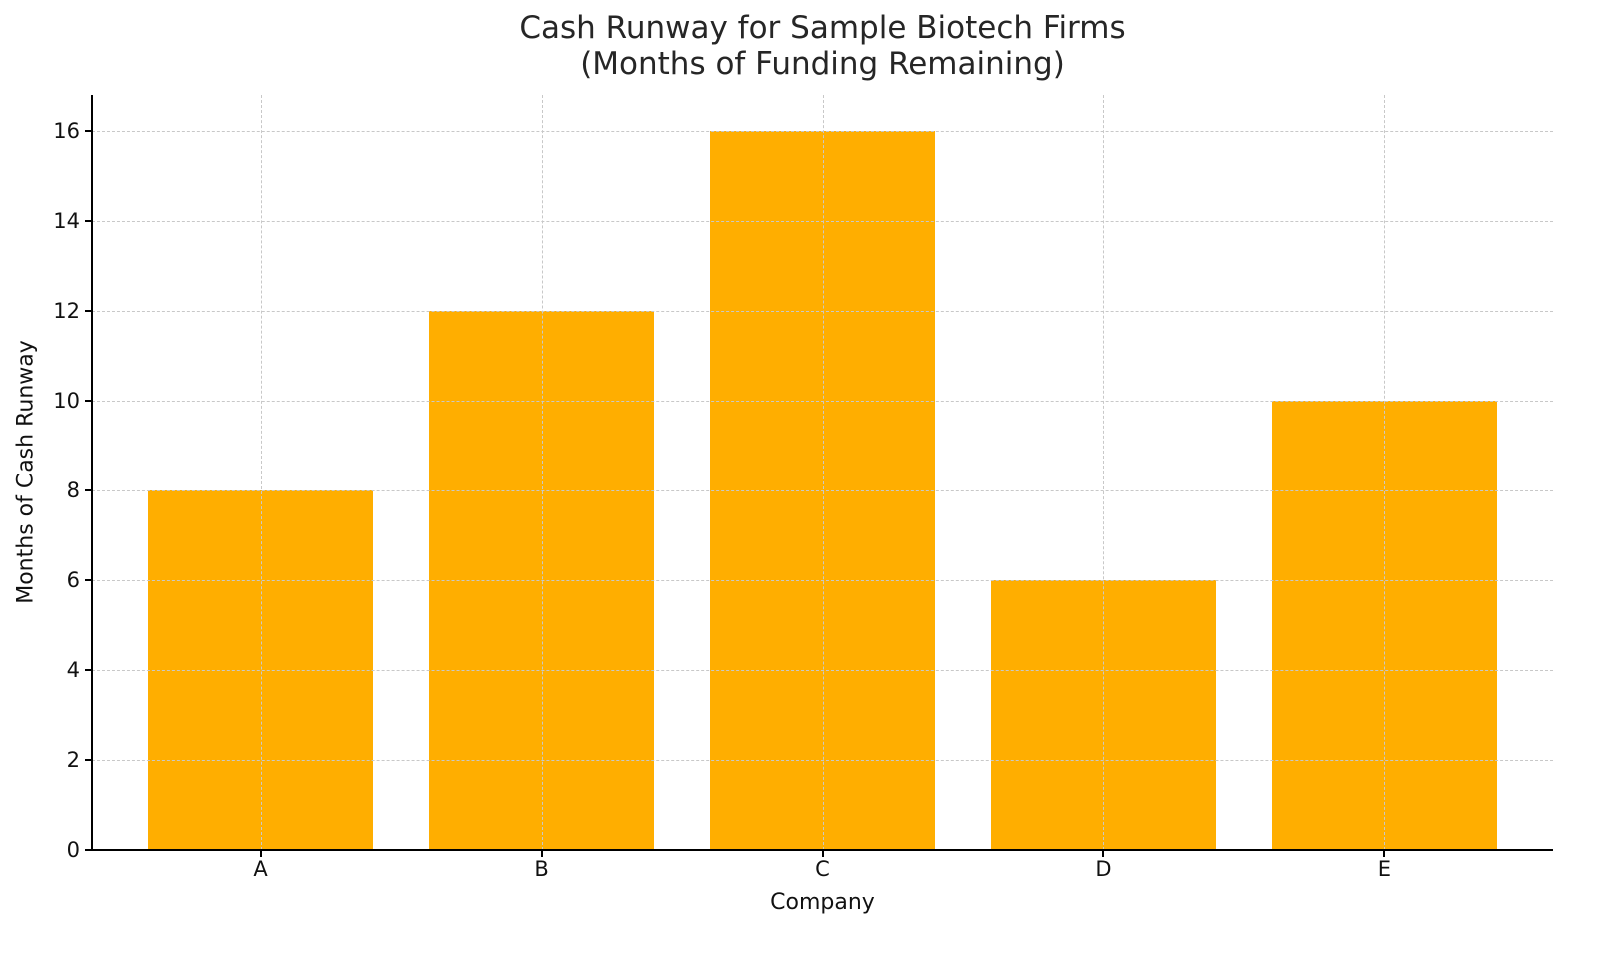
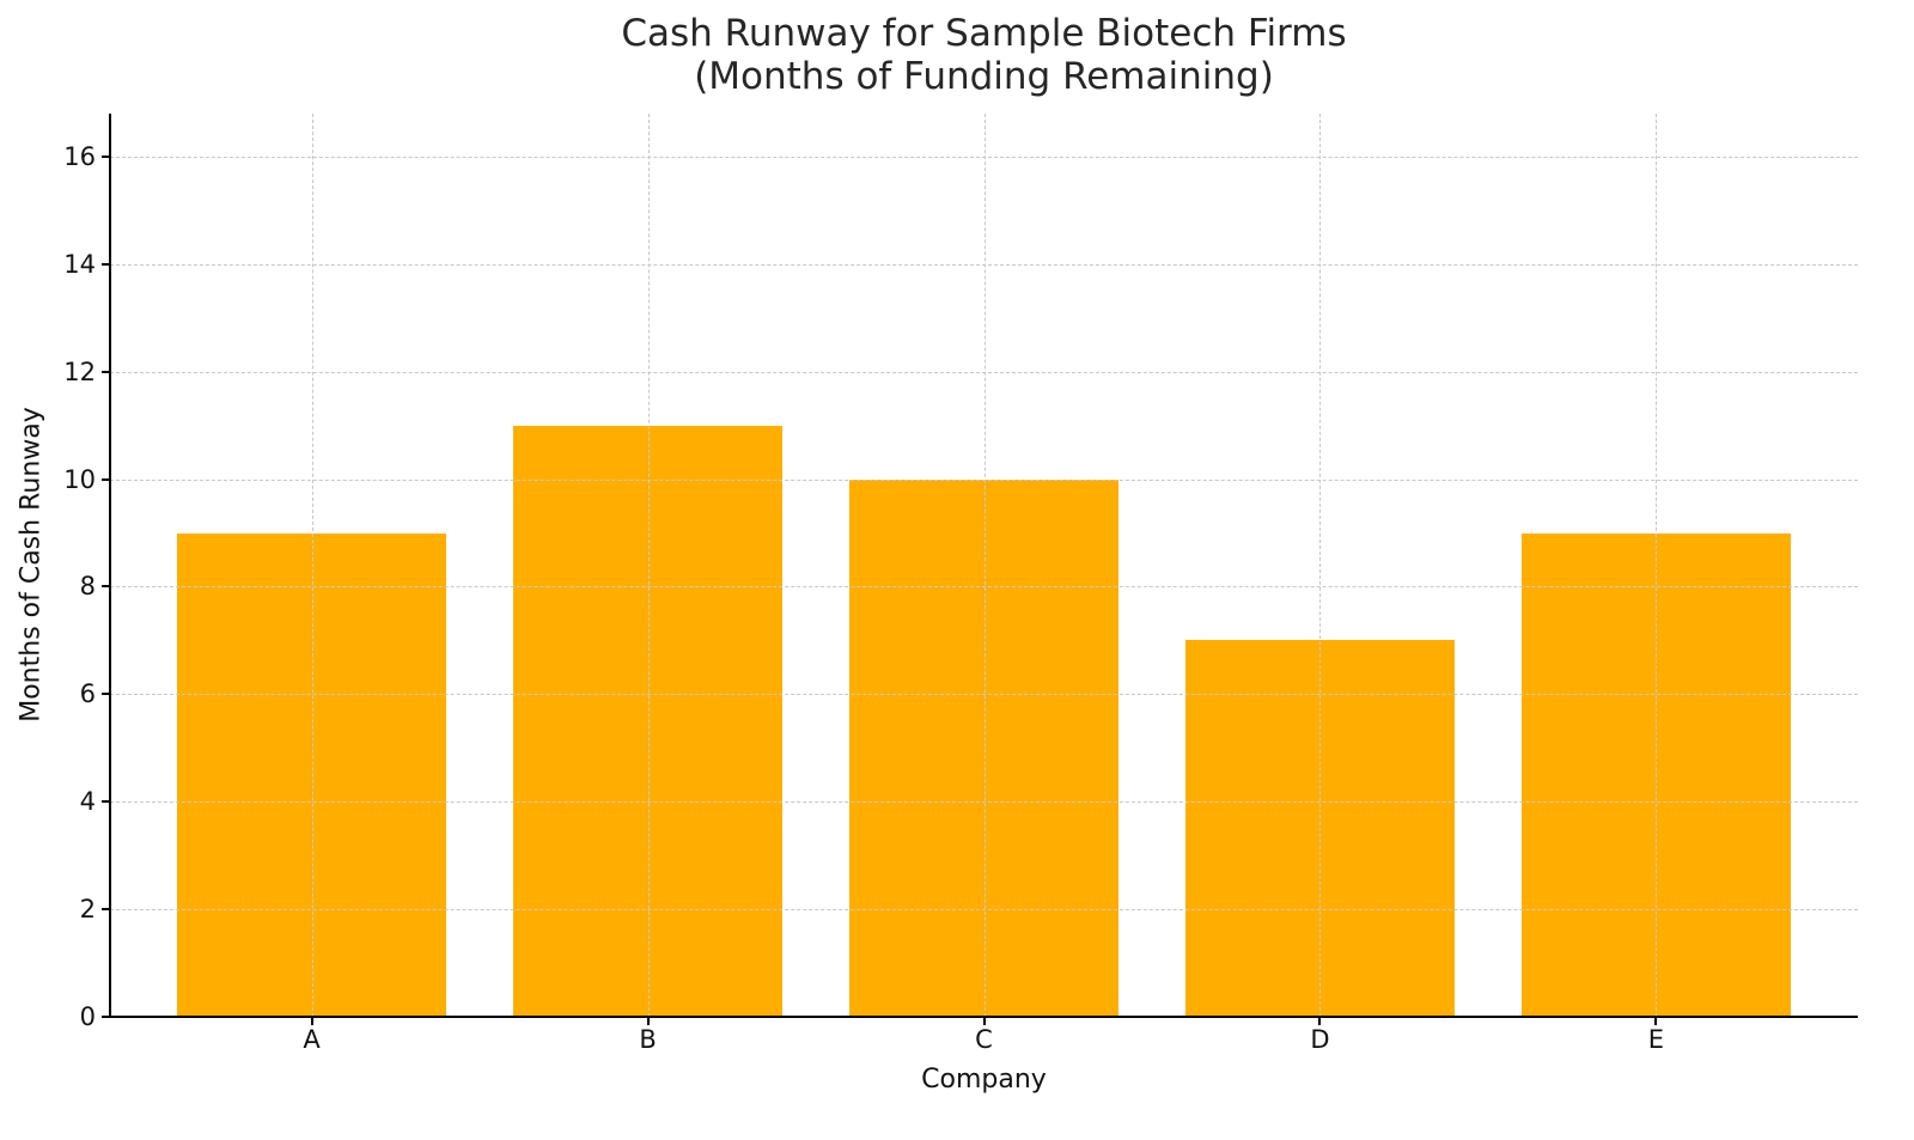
A: 8 -> 9
B: 12 -> 11
C: 16 -> 10
D: 6 -> 7
E: 10 -> 9
